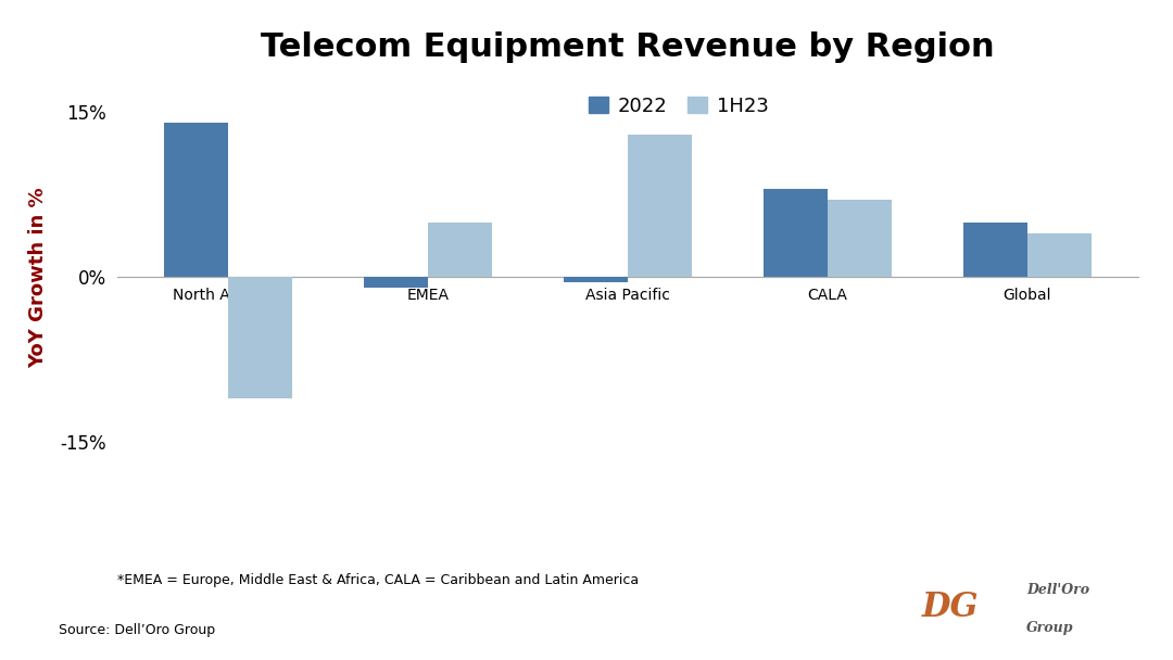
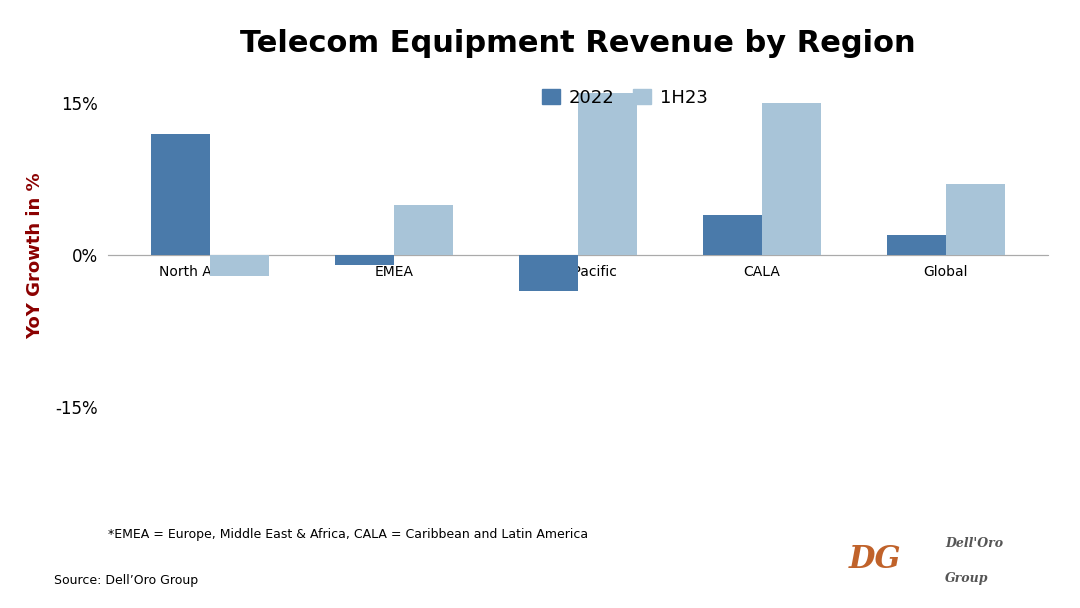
2022/North America: 14.0% -> 12.0%
1H23/North America: -11% -> -2%
2022/Asia Pacific: -0.5% -> -3.5%
1H23/Asia Pacific: 13% -> 16%
2022/CALA: 8.0% -> 4.0%
1H23/CALA: 7% -> 15%
2022/Global: 5.0% -> 2.0%
1H23/Global: 4% -> 7%
